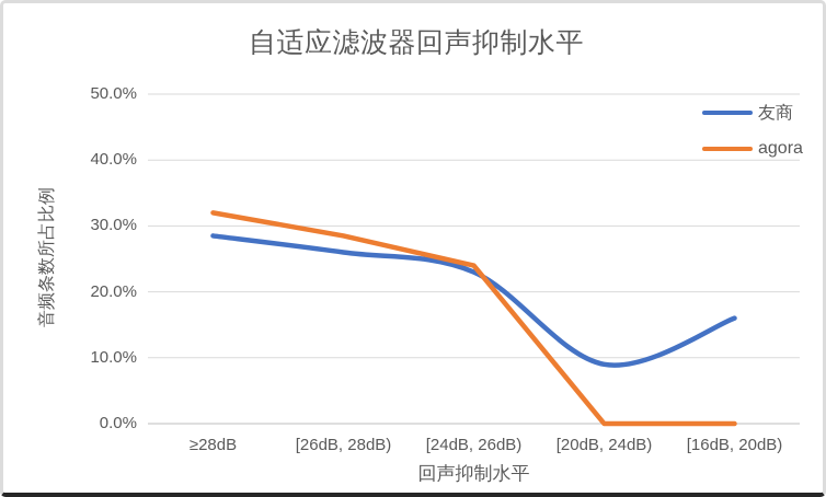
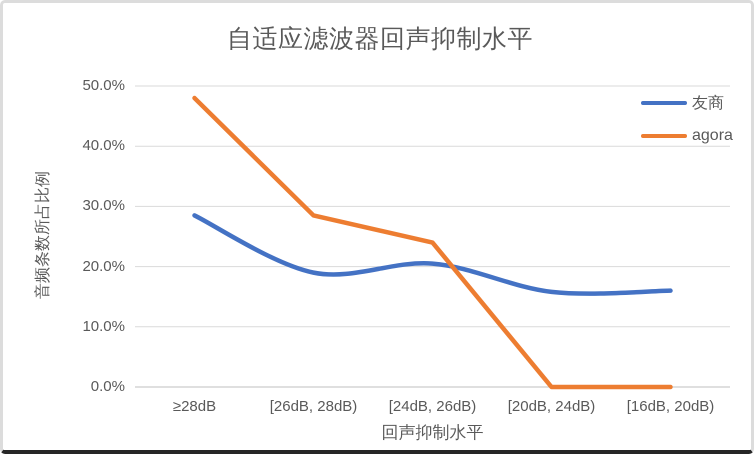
agora/≥28dB: 32% -> 48%
友商/[26dB, 28dB): 26% -> 19%
友商/[24dB, 26dB): 23% -> 20%
友商/[20dB, 24dB): 9% -> 16%
